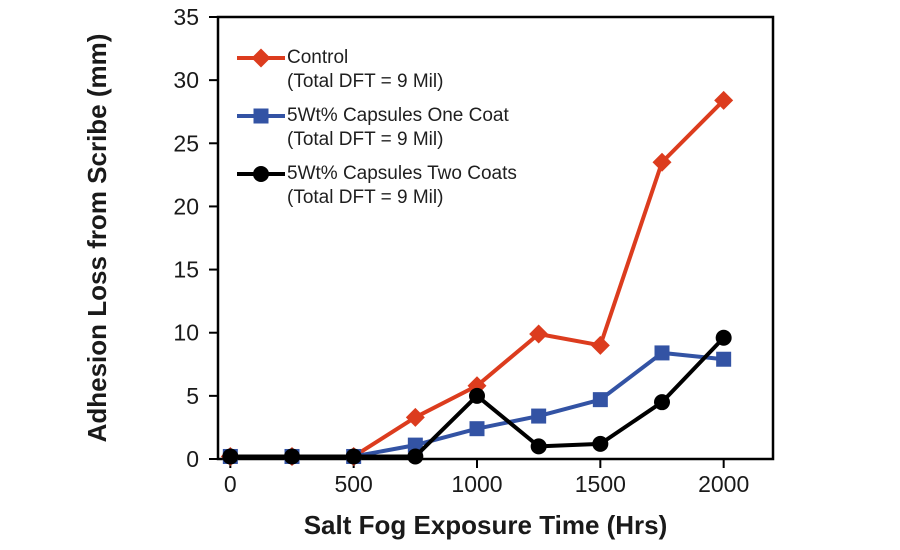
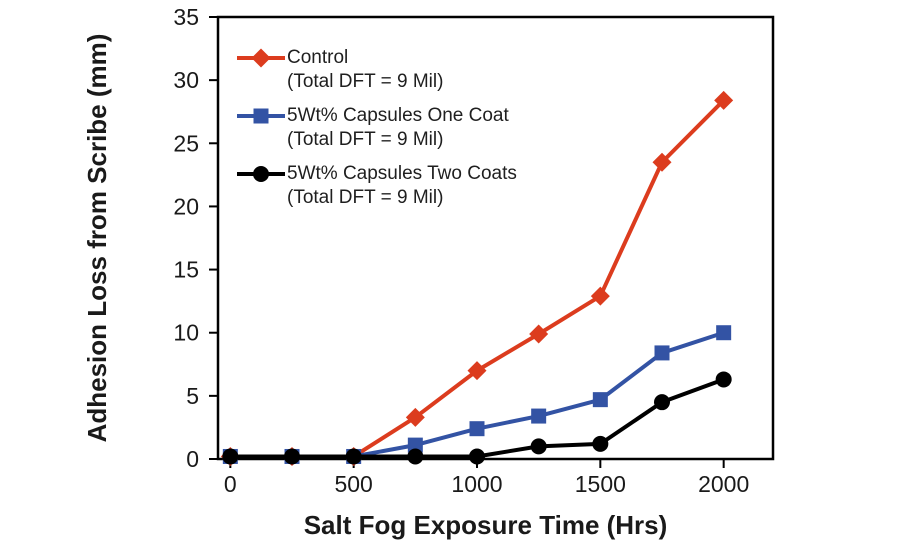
Control/1000: 5.8 -> 7.0
5Wt% Capsules Two Coats/1000: 5.0 -> 0.2
Control/1500: 9.0 -> 12.9
5Wt% Capsules One Coat/2000: 7.9 -> 10.0
5Wt% Capsules Two Coats/2000: 9.6 -> 6.3
